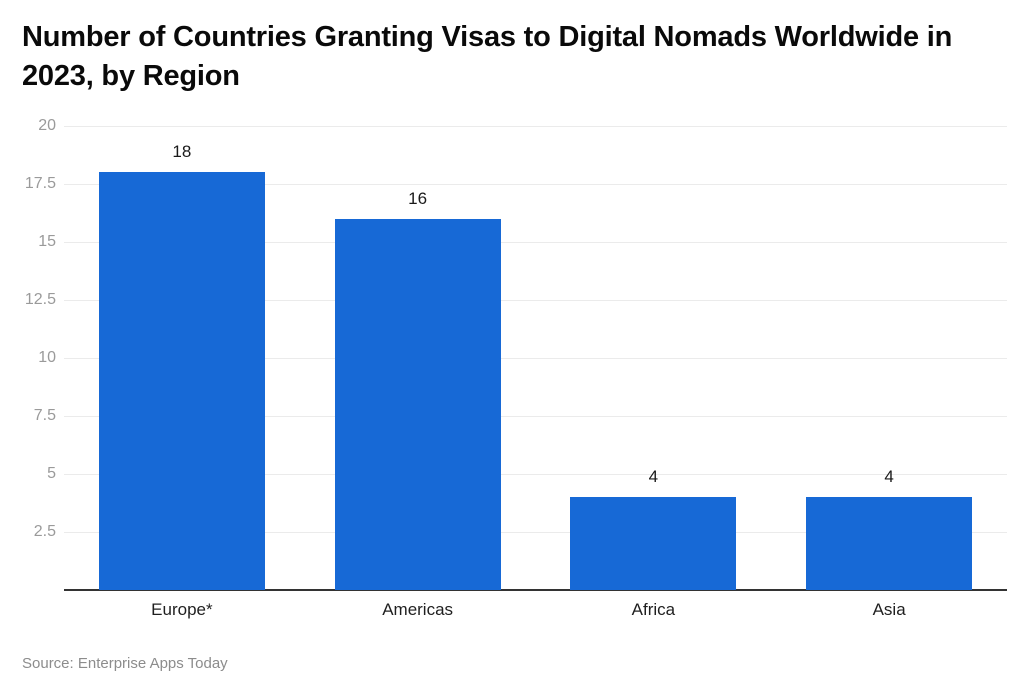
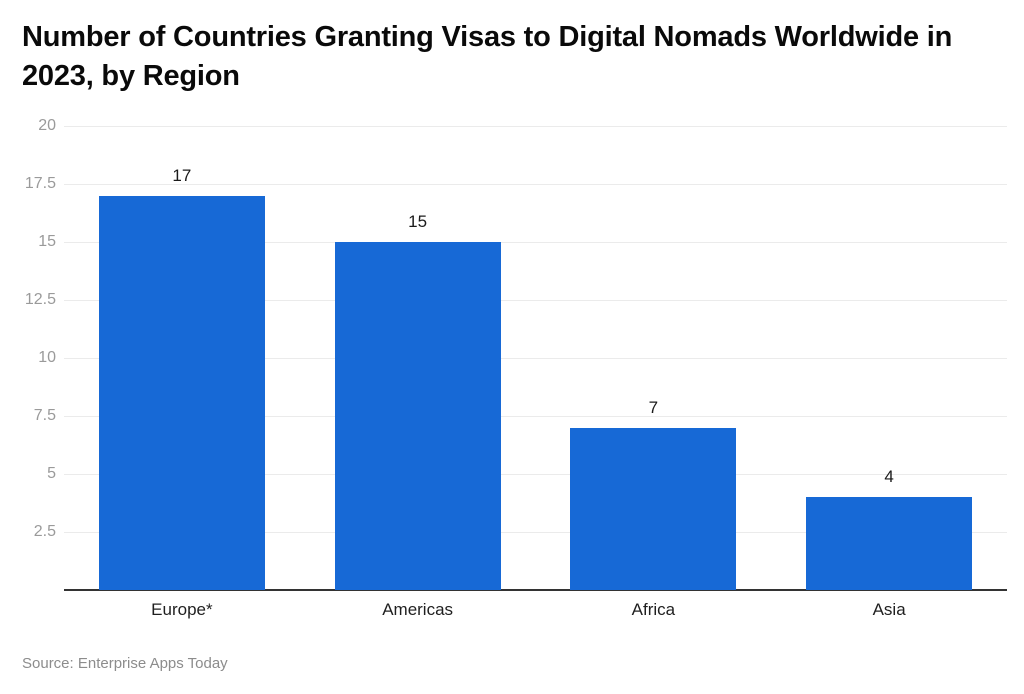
Europe*: 18 -> 17
Americas: 16 -> 15
Africa: 4 -> 7
